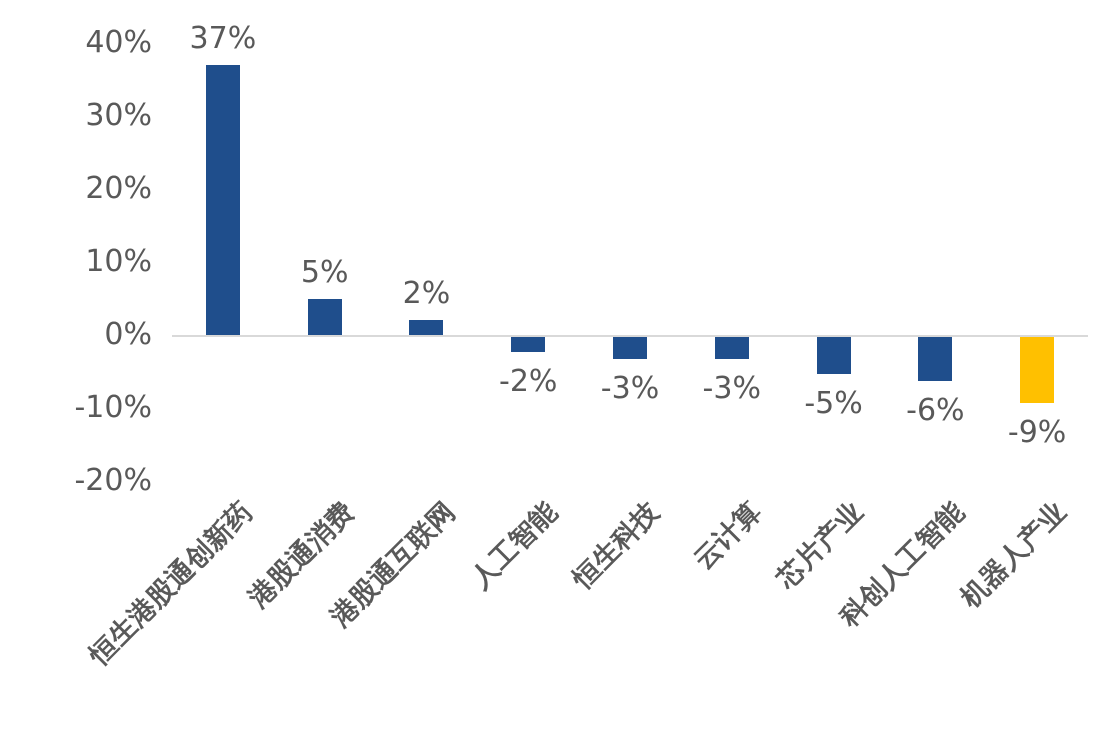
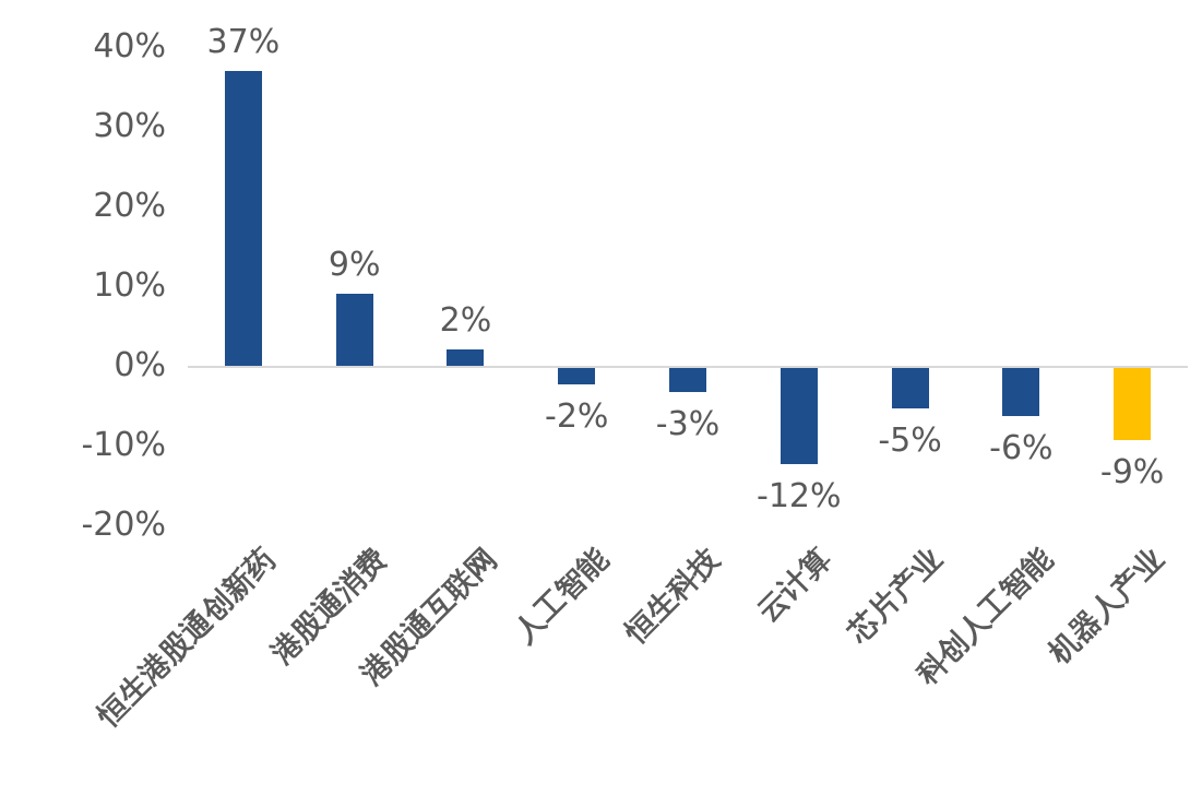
港股通消费: 5% -> 9%
云计算: -3% -> -12%
